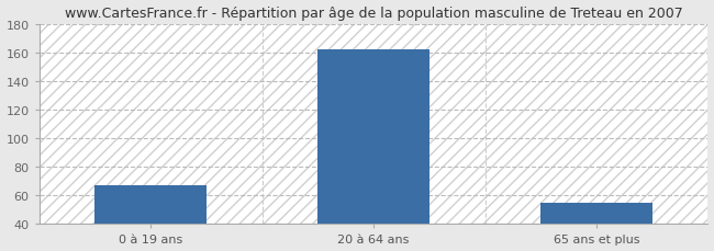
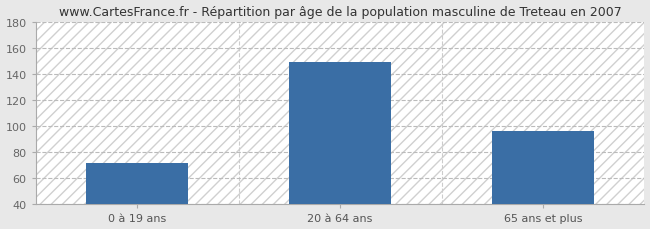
0 à 19 ans: 67 -> 72
20 à 64 ans: 162 -> 149
65 ans et plus: 55 -> 96
